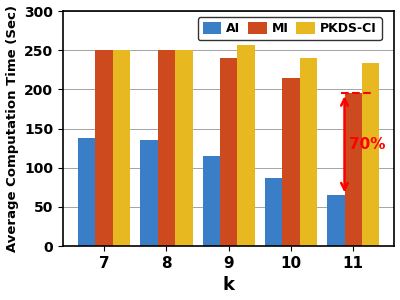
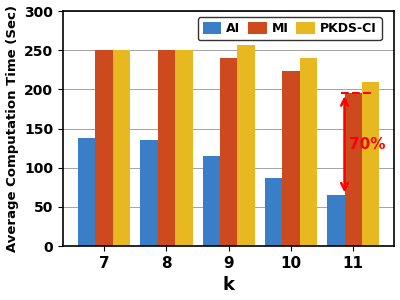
MI/10: 214 -> 223
PKDS-CI/11: 234 -> 210
